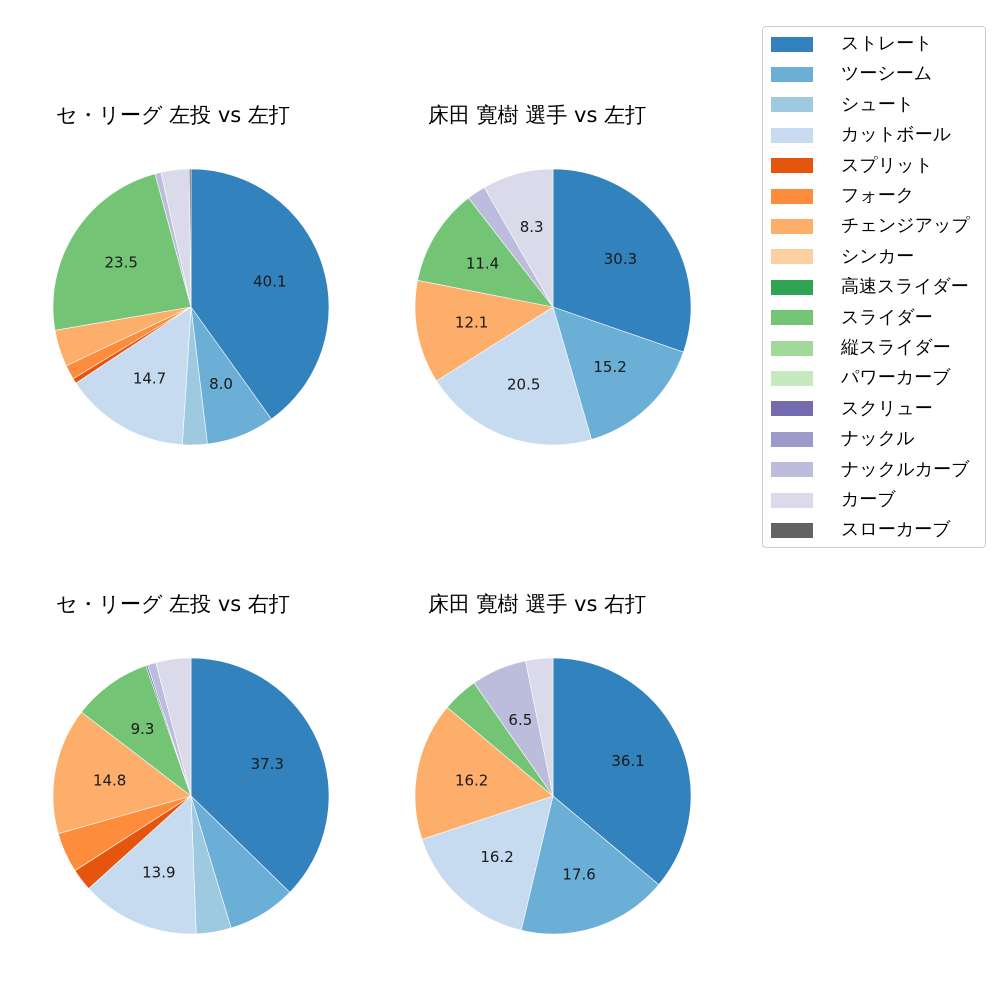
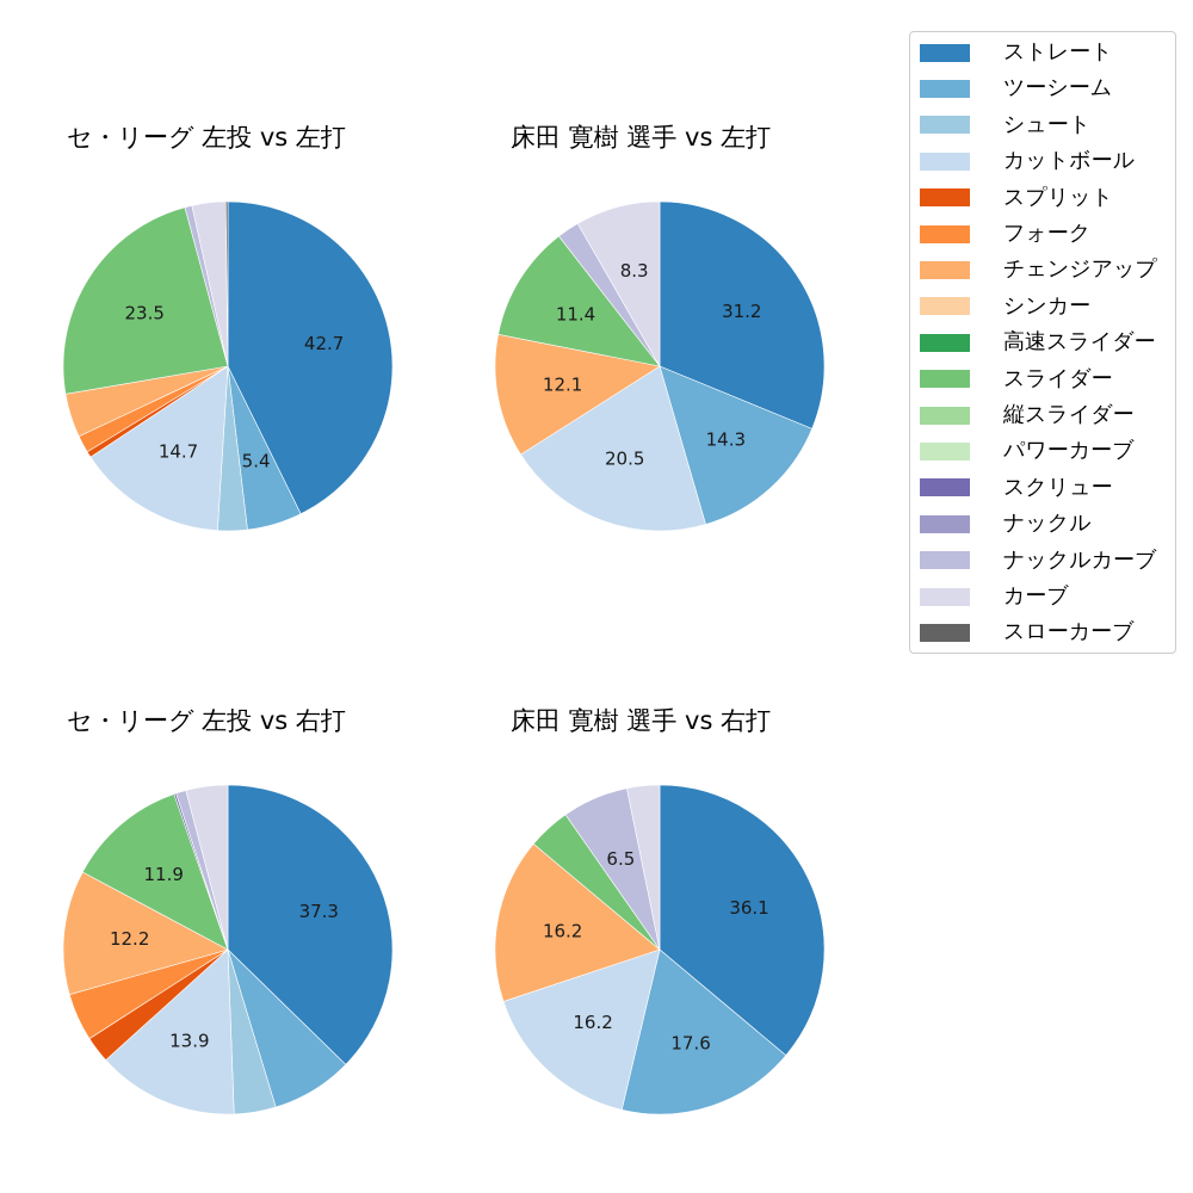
セ・リーグ 左投 vs 左打/ストレート: 40.1 -> 42.7
セ・リーグ 左投 vs 左打/ツーシーム: 8.0 -> 5.4
床田 寛樹 選手 vs 左打/ストレート: 30.3 -> 31.2
床田 寛樹 選手 vs 左打/ツーシーム: 15.2 -> 14.3
セ・リーグ 左投 vs 右打/チェンジアップ: 14.8 -> 12.2
セ・リーグ 左投 vs 右打/スライダー: 9.3 -> 11.9
